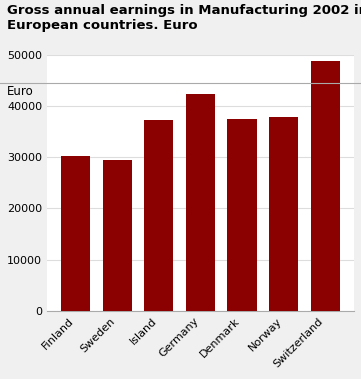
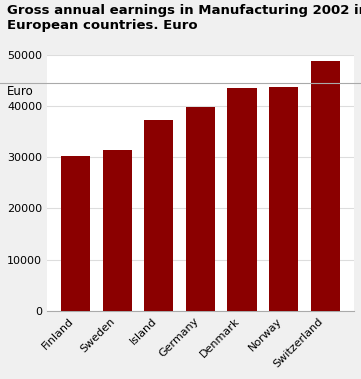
Sweden: 29400 -> 31500
Germany: 42400 -> 39800
Denmark: 37400 -> 43500
Norway: 37800 -> 43700
